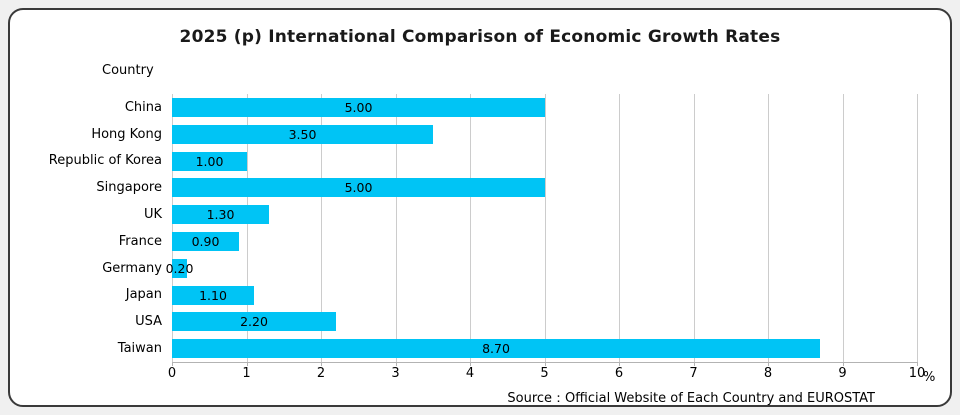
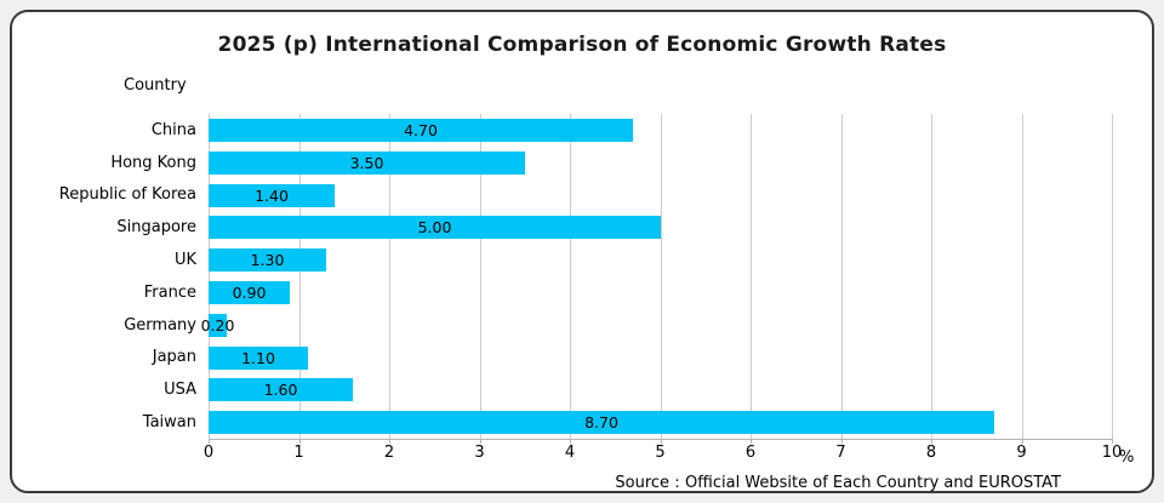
China: 5.00 -> 4.70
Republic of Korea: 1.00 -> 1.40
USA: 2.20 -> 1.60
